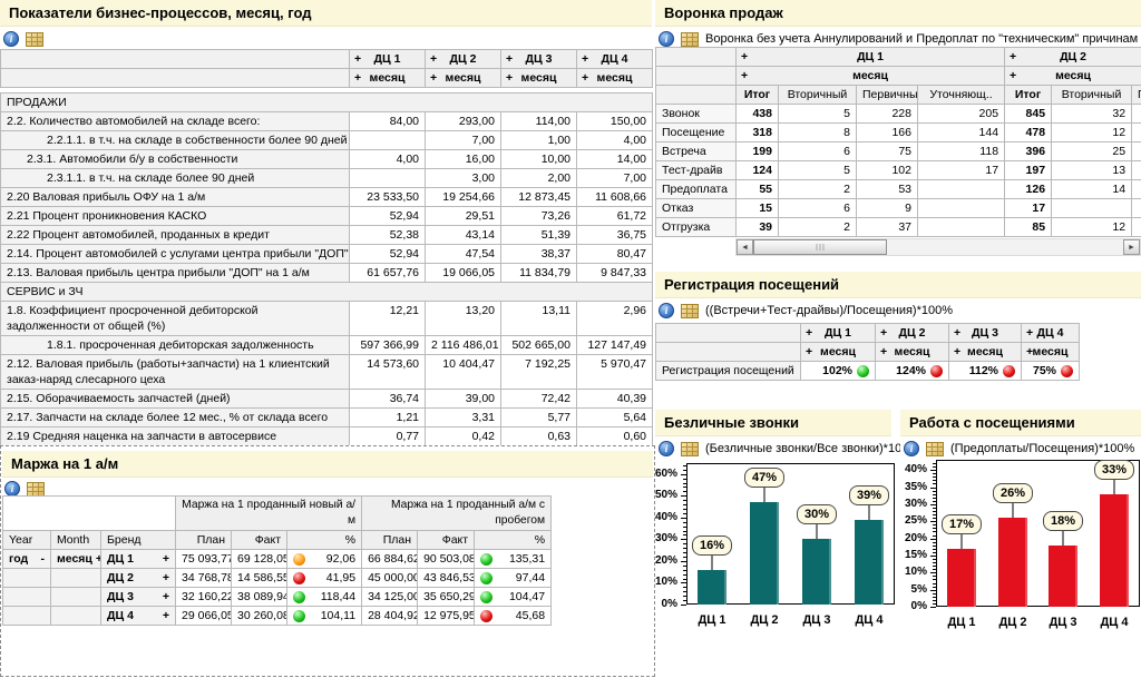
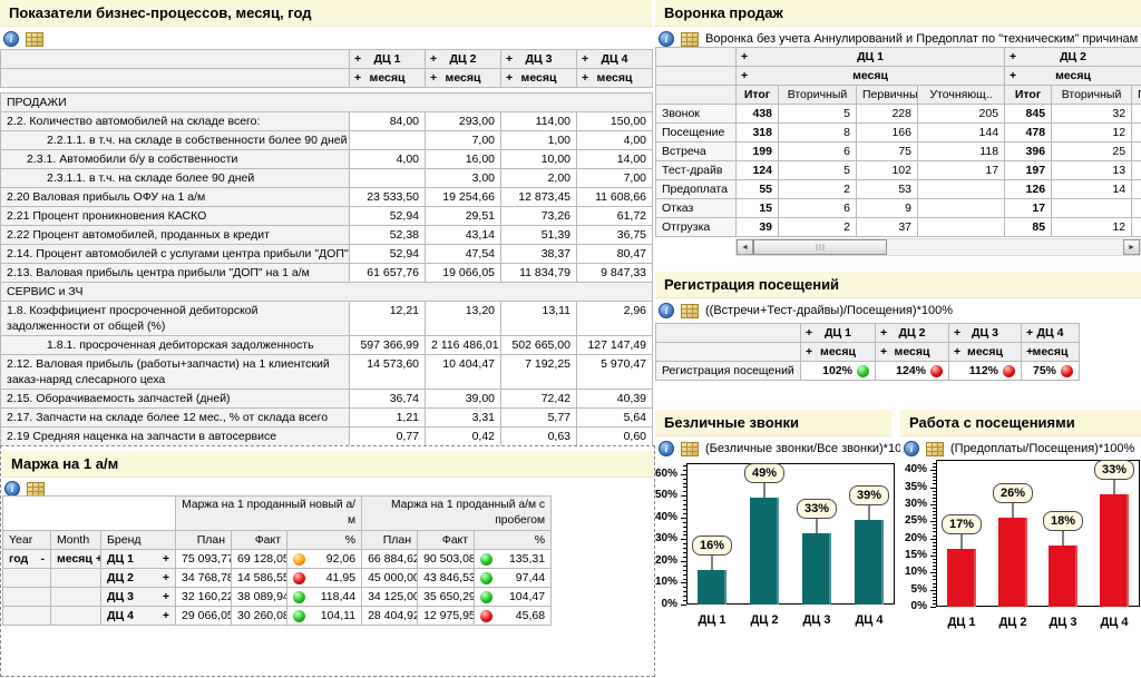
Безличные звонки/ДЦ 2: 47% -> 49%
Безличные звонки/ДЦ 3: 30% -> 33%
